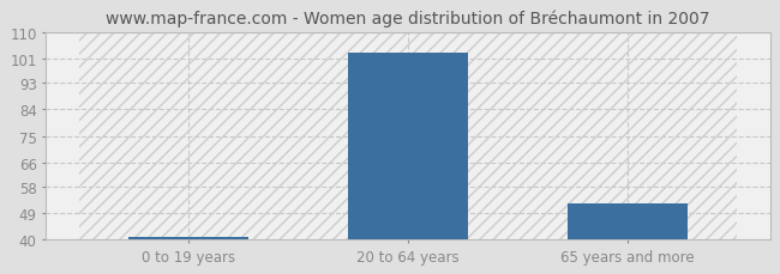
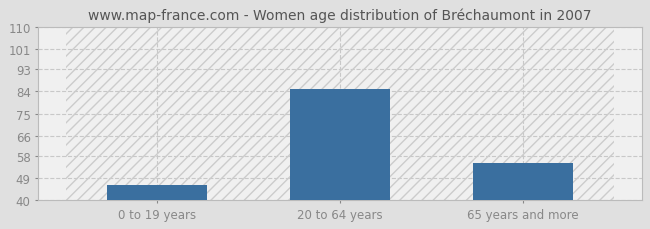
0 to 19 years: 41 -> 46
20 to 64 years: 103 -> 85
65 years and more: 52 -> 55
